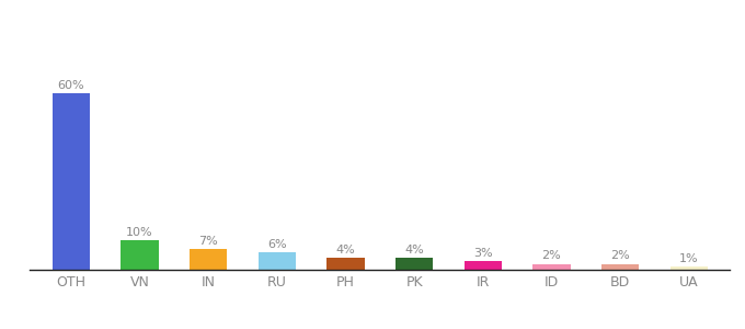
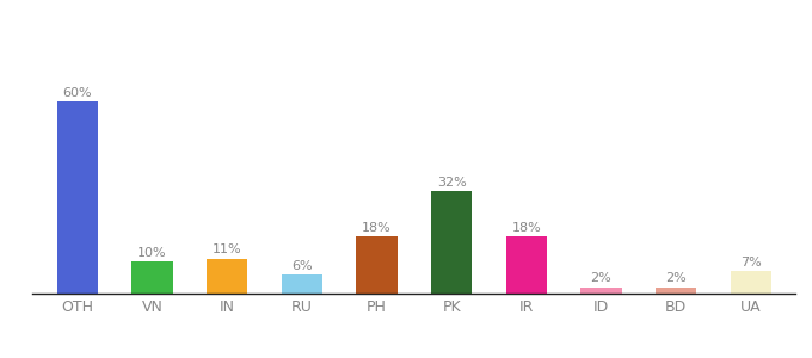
IN: 7% -> 11%
PH: 4% -> 18%
PK: 4% -> 32%
IR: 3% -> 18%
UA: 1% -> 7%
